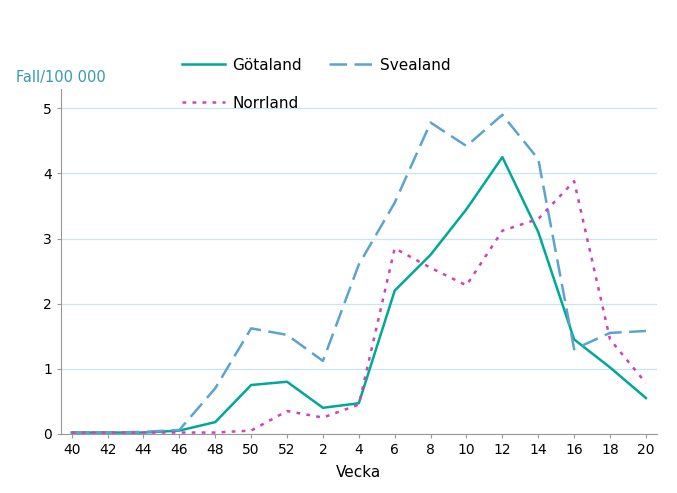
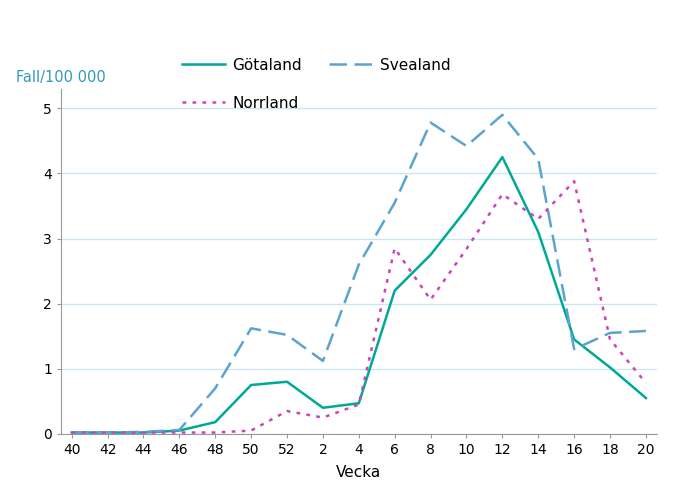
Norrland/8: 2.55 -> 2.06
Norrland/10: 2.28 -> 2.84
Norrland/12: 3.12 -> 3.68
